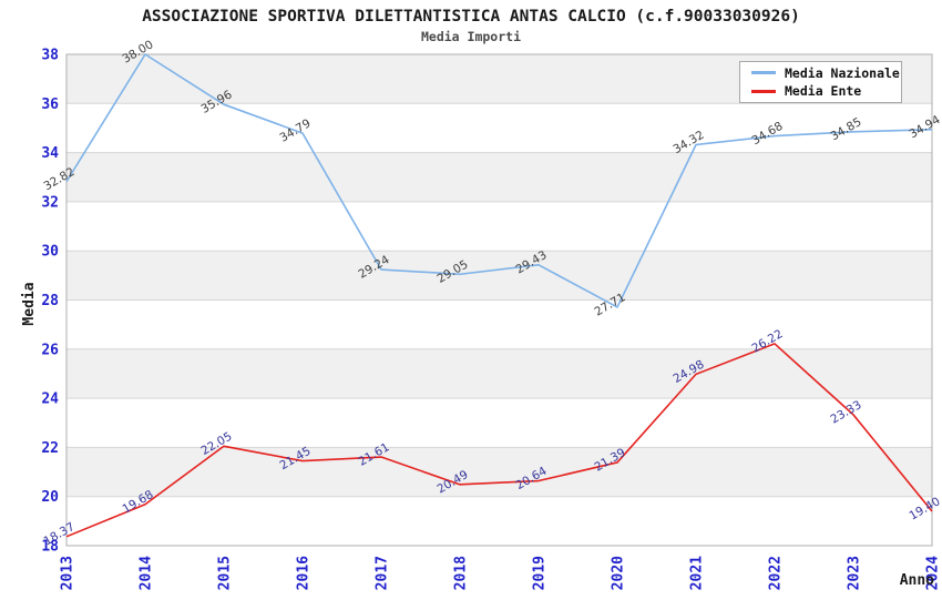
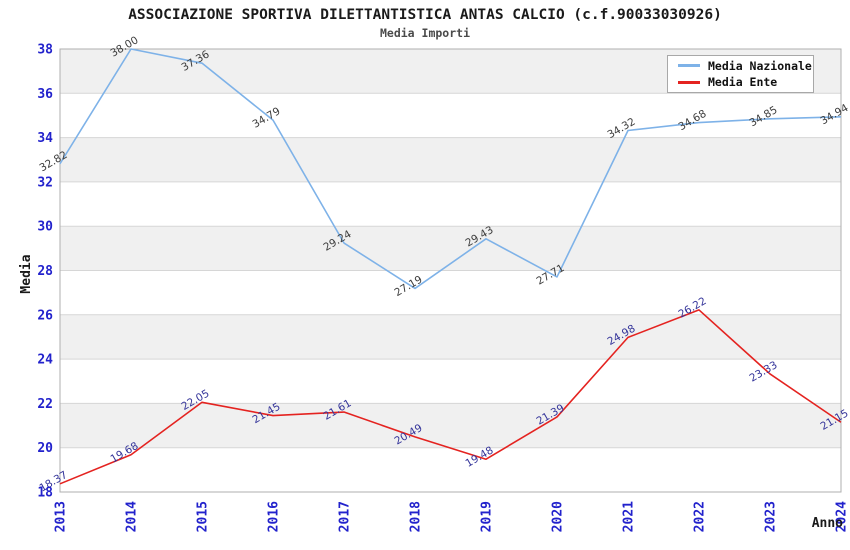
Media Nazionale/2015: 35.96 -> 37.36
Media Nazionale/2018: 29.05 -> 27.19
Media Ente/2019: 20.64 -> 19.48
Media Ente/2024: 19.40 -> 21.15
